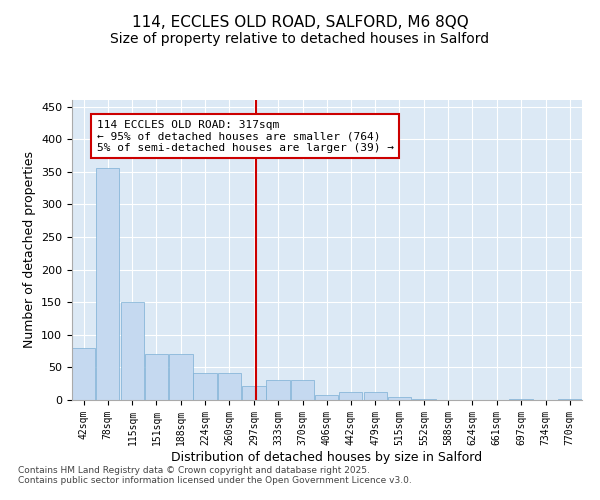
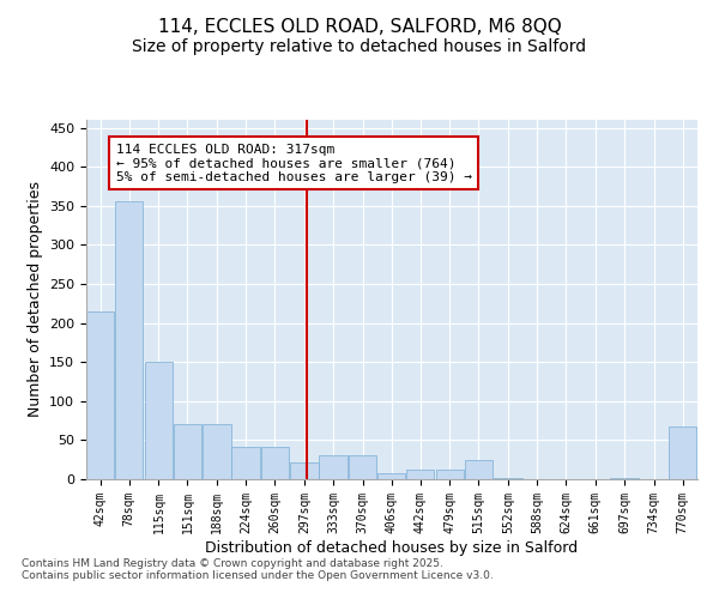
42sqm: 80 -> 214
515sqm: 4 -> 24
770sqm: 2 -> 68
